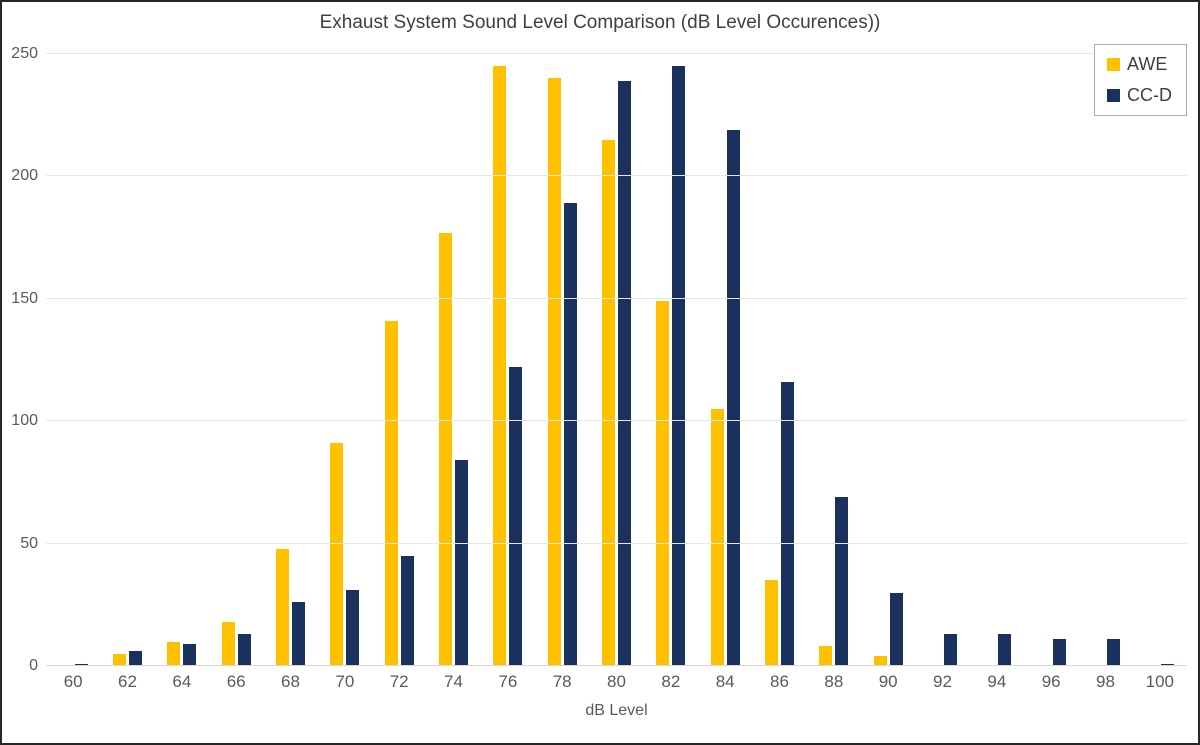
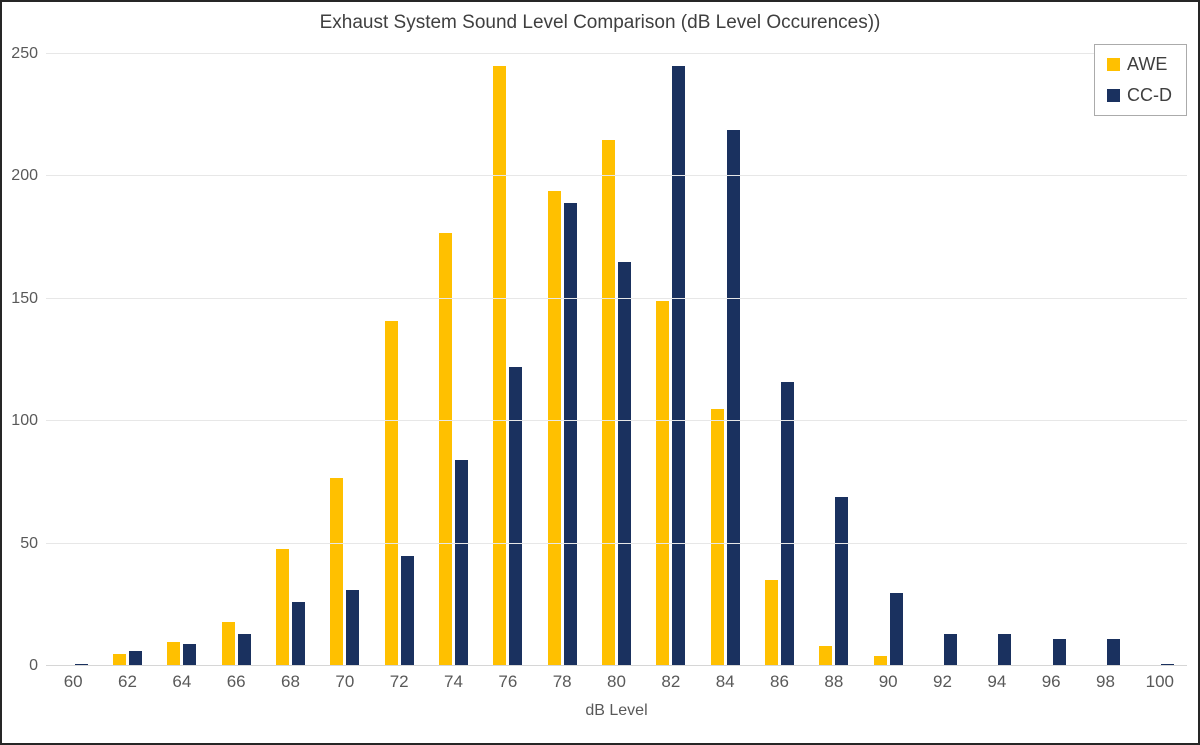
AWE/70: 91 -> 77
AWE/78: 240 -> 194
CC-D/80: 239 -> 165
